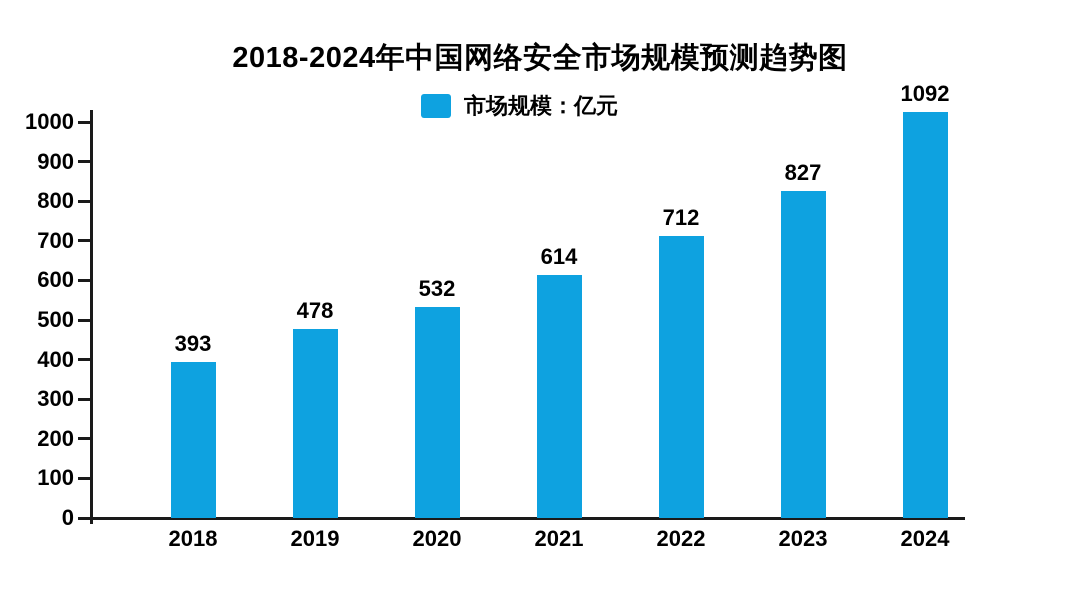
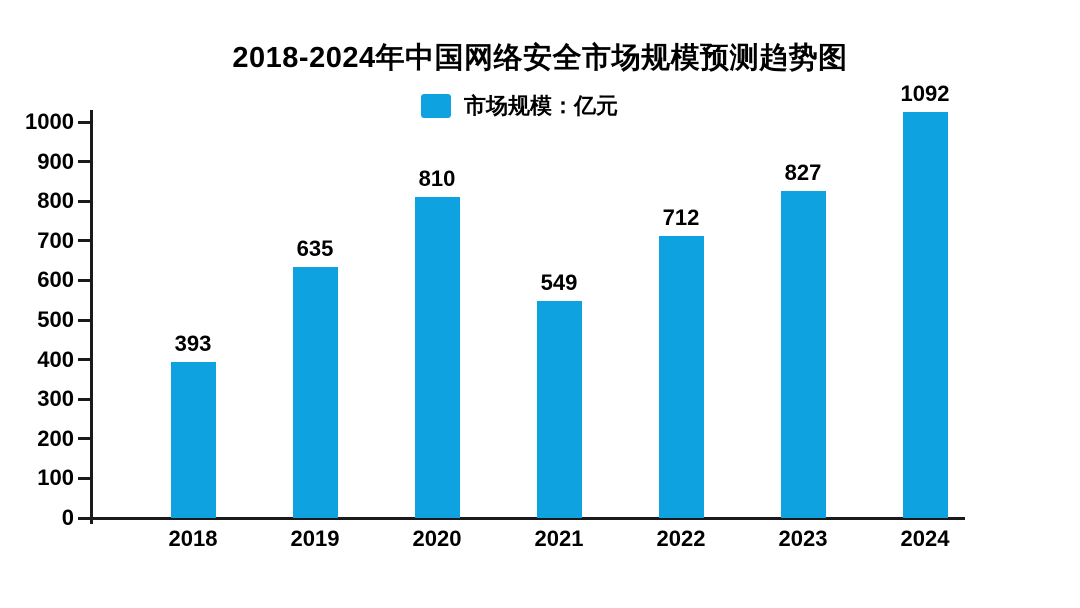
2019: 478 -> 635
2020: 532 -> 810
2021: 614 -> 549
